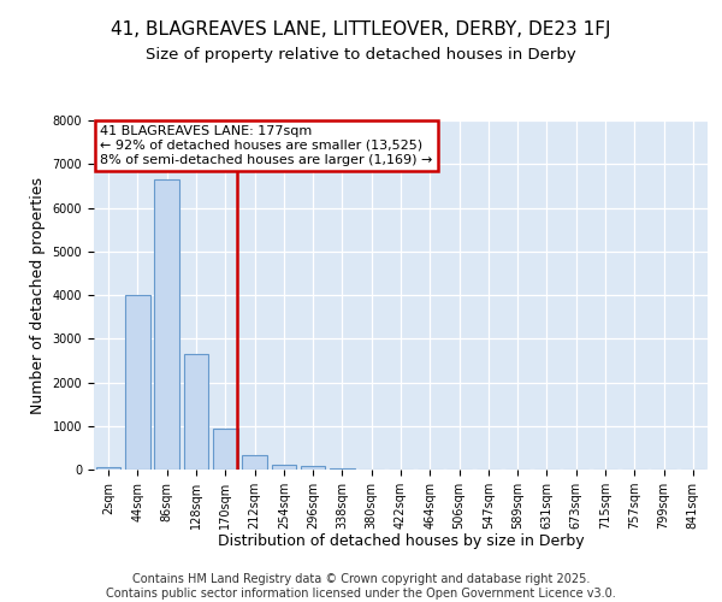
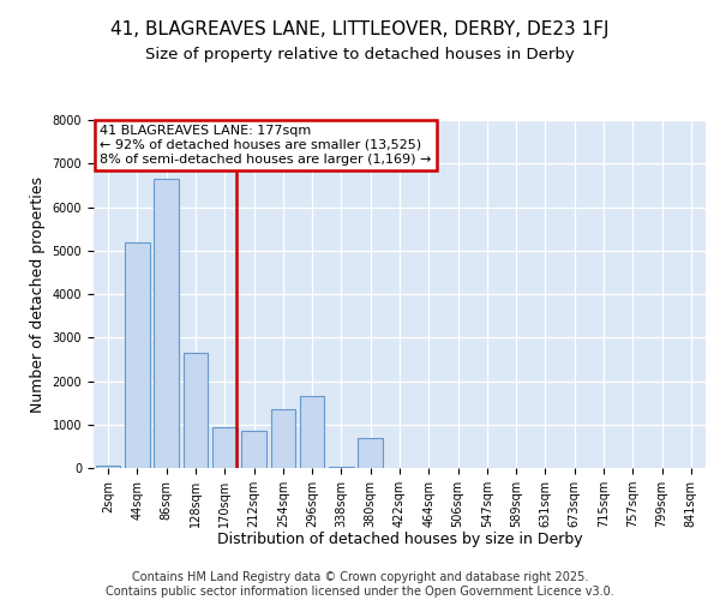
44sqm: 4000 -> 5200
212sqm: 330 -> 850
254sqm: 120 -> 1350
296sqm: 70 -> 1650
380sqm: 10 -> 700
